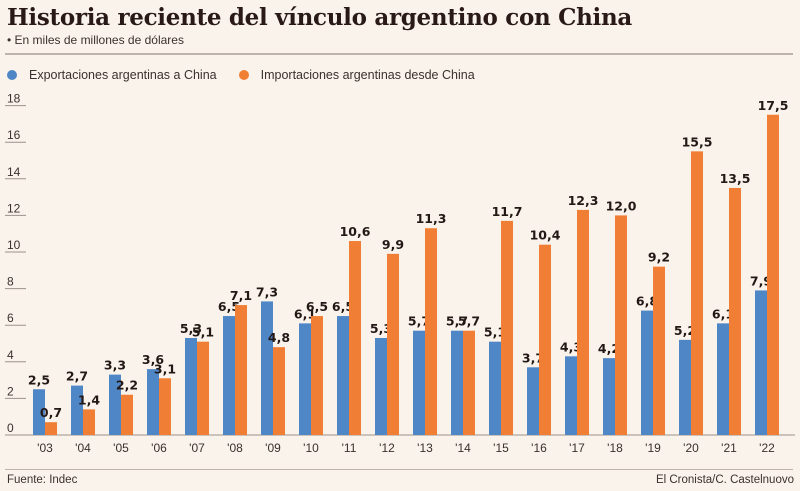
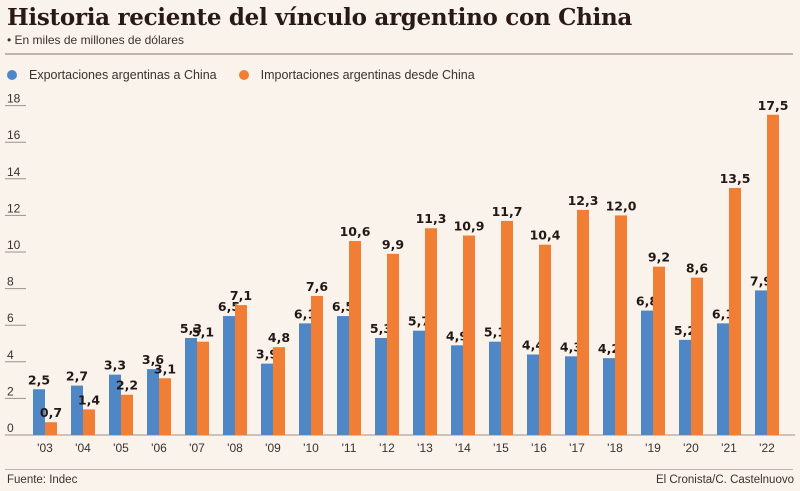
Exportaciones argentinas a China/'09: 7,3 -> 3,9
Importaciones argentinas desde China/'10: 6,5 -> 7,6
Exportaciones argentinas a China/'14: 5,7 -> 4,9
Importaciones argentinas desde China/'14: 5,7 -> 10,9
Exportaciones argentinas a China/'16: 3,7 -> 4,4
Importaciones argentinas desde China/'20: 15,5 -> 8,6
